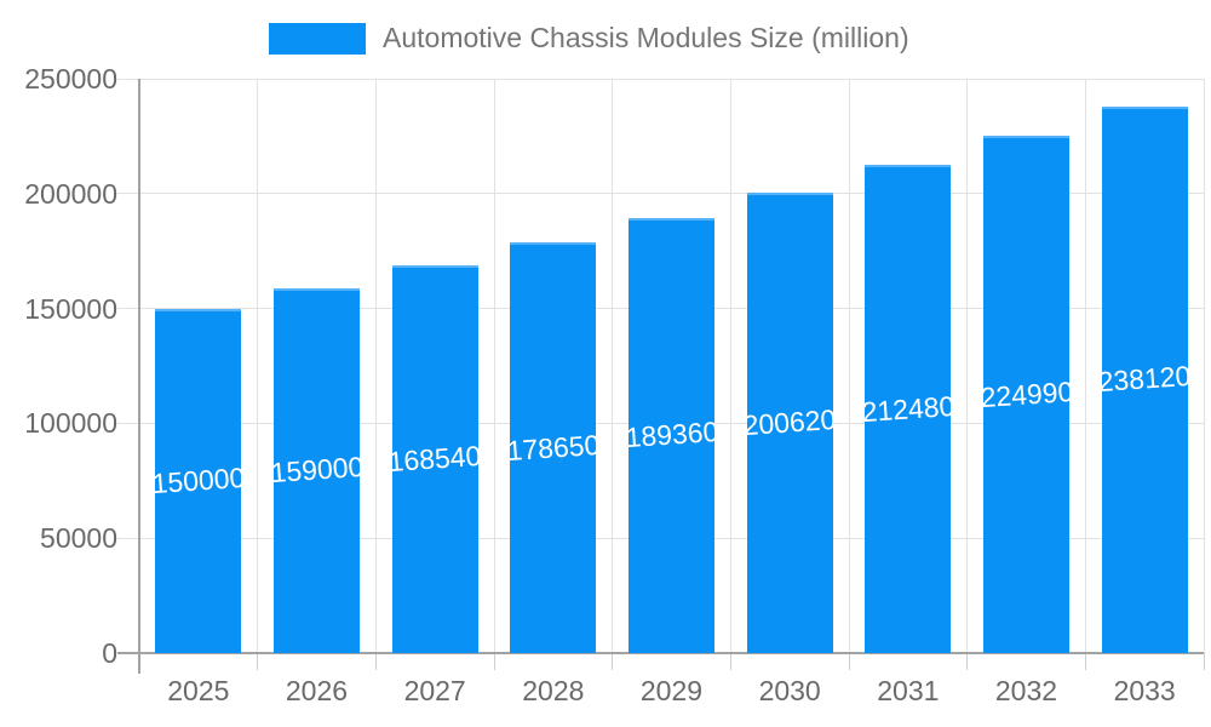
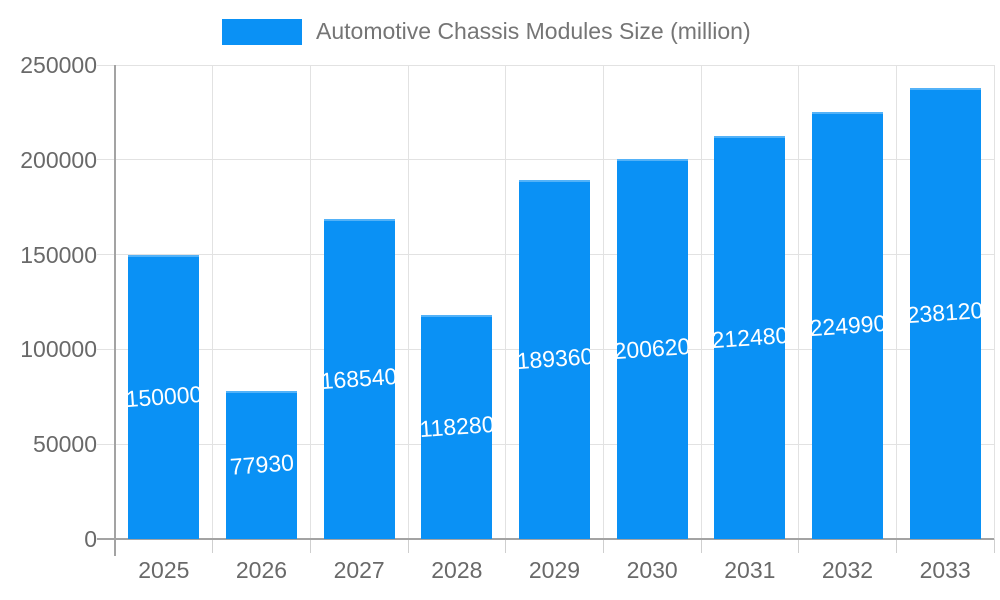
2026: 159000 -> 77930
2028: 178650 -> 118280
